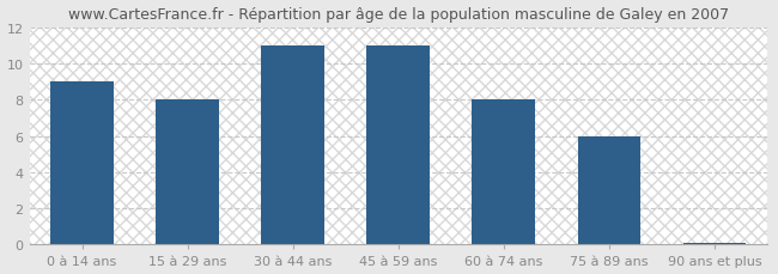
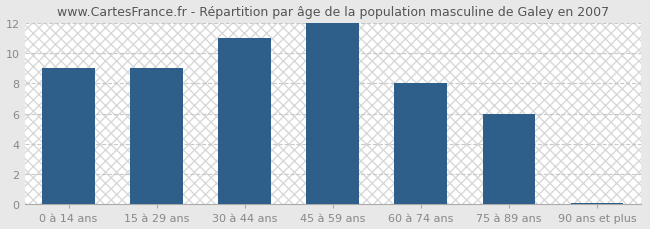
15 à 29 ans: 8.0 -> 9.0
45 à 59 ans: 11.0 -> 12.0
